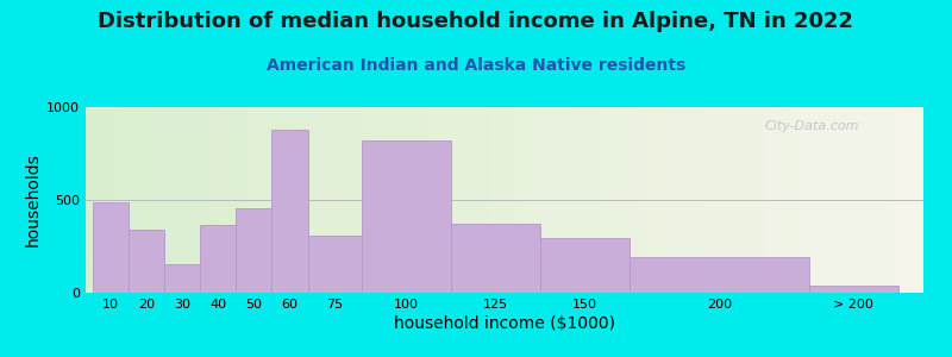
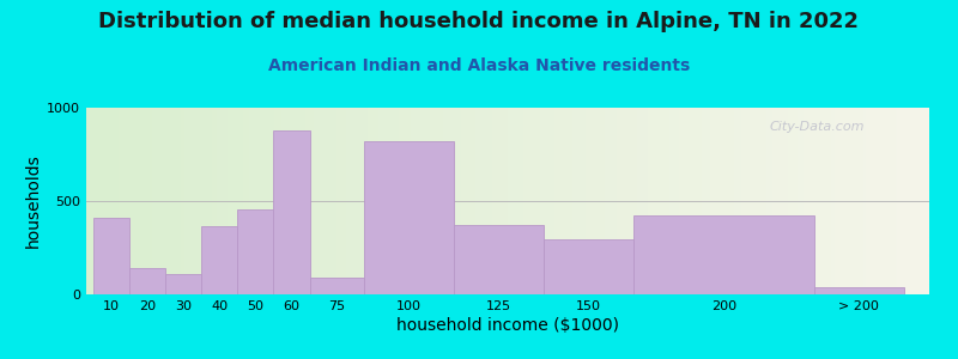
10: 490 -> 410
20: 340 -> 140
30: 160 -> 110
75: 300 -> 90
200: 200 -> 420
